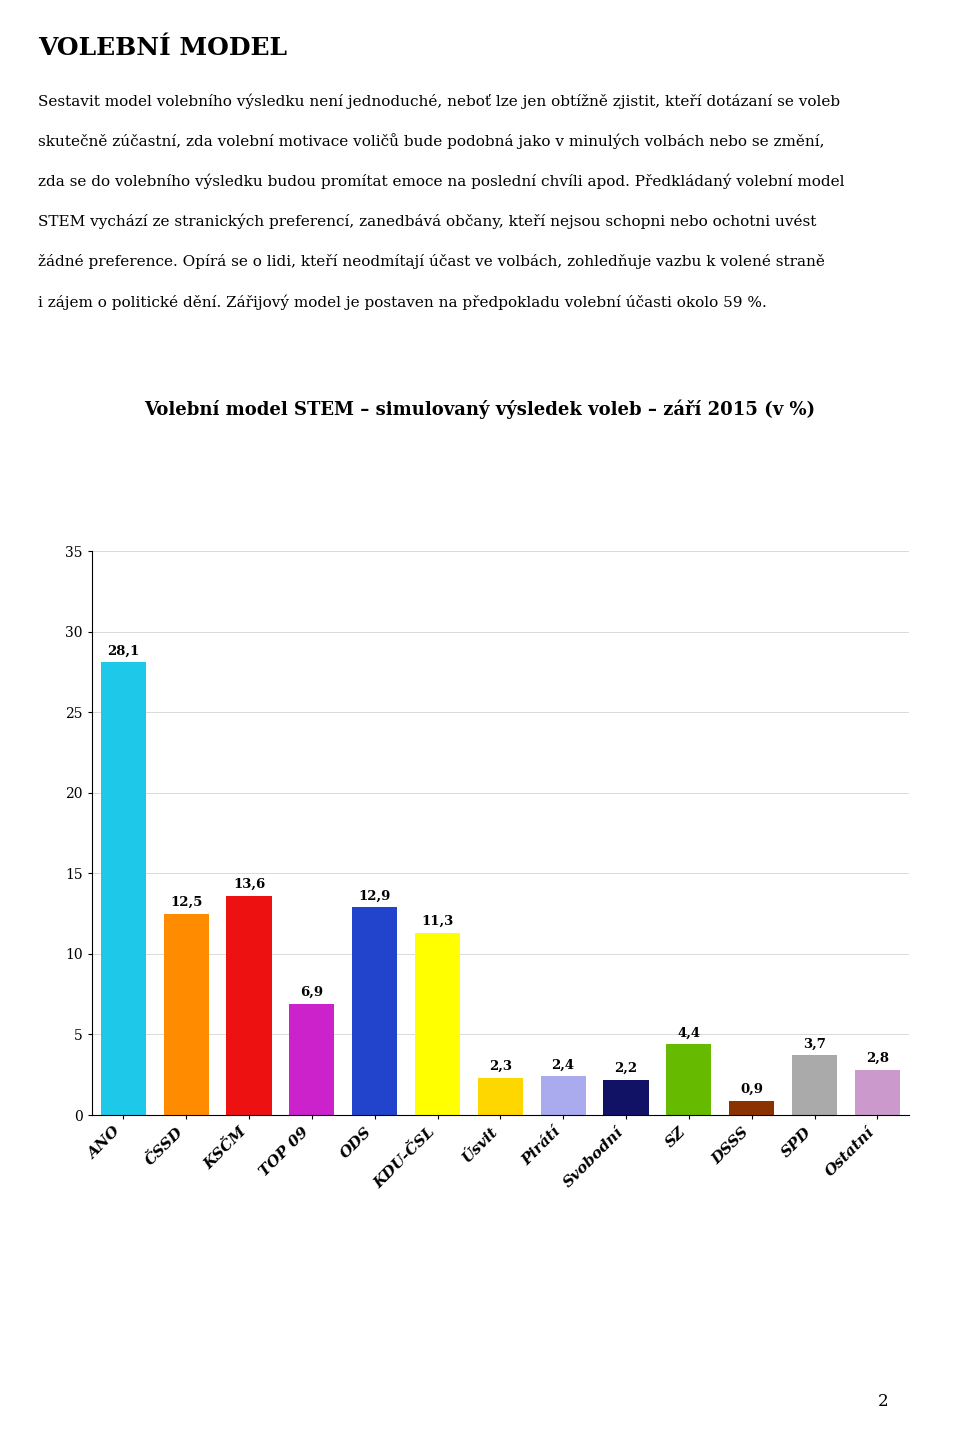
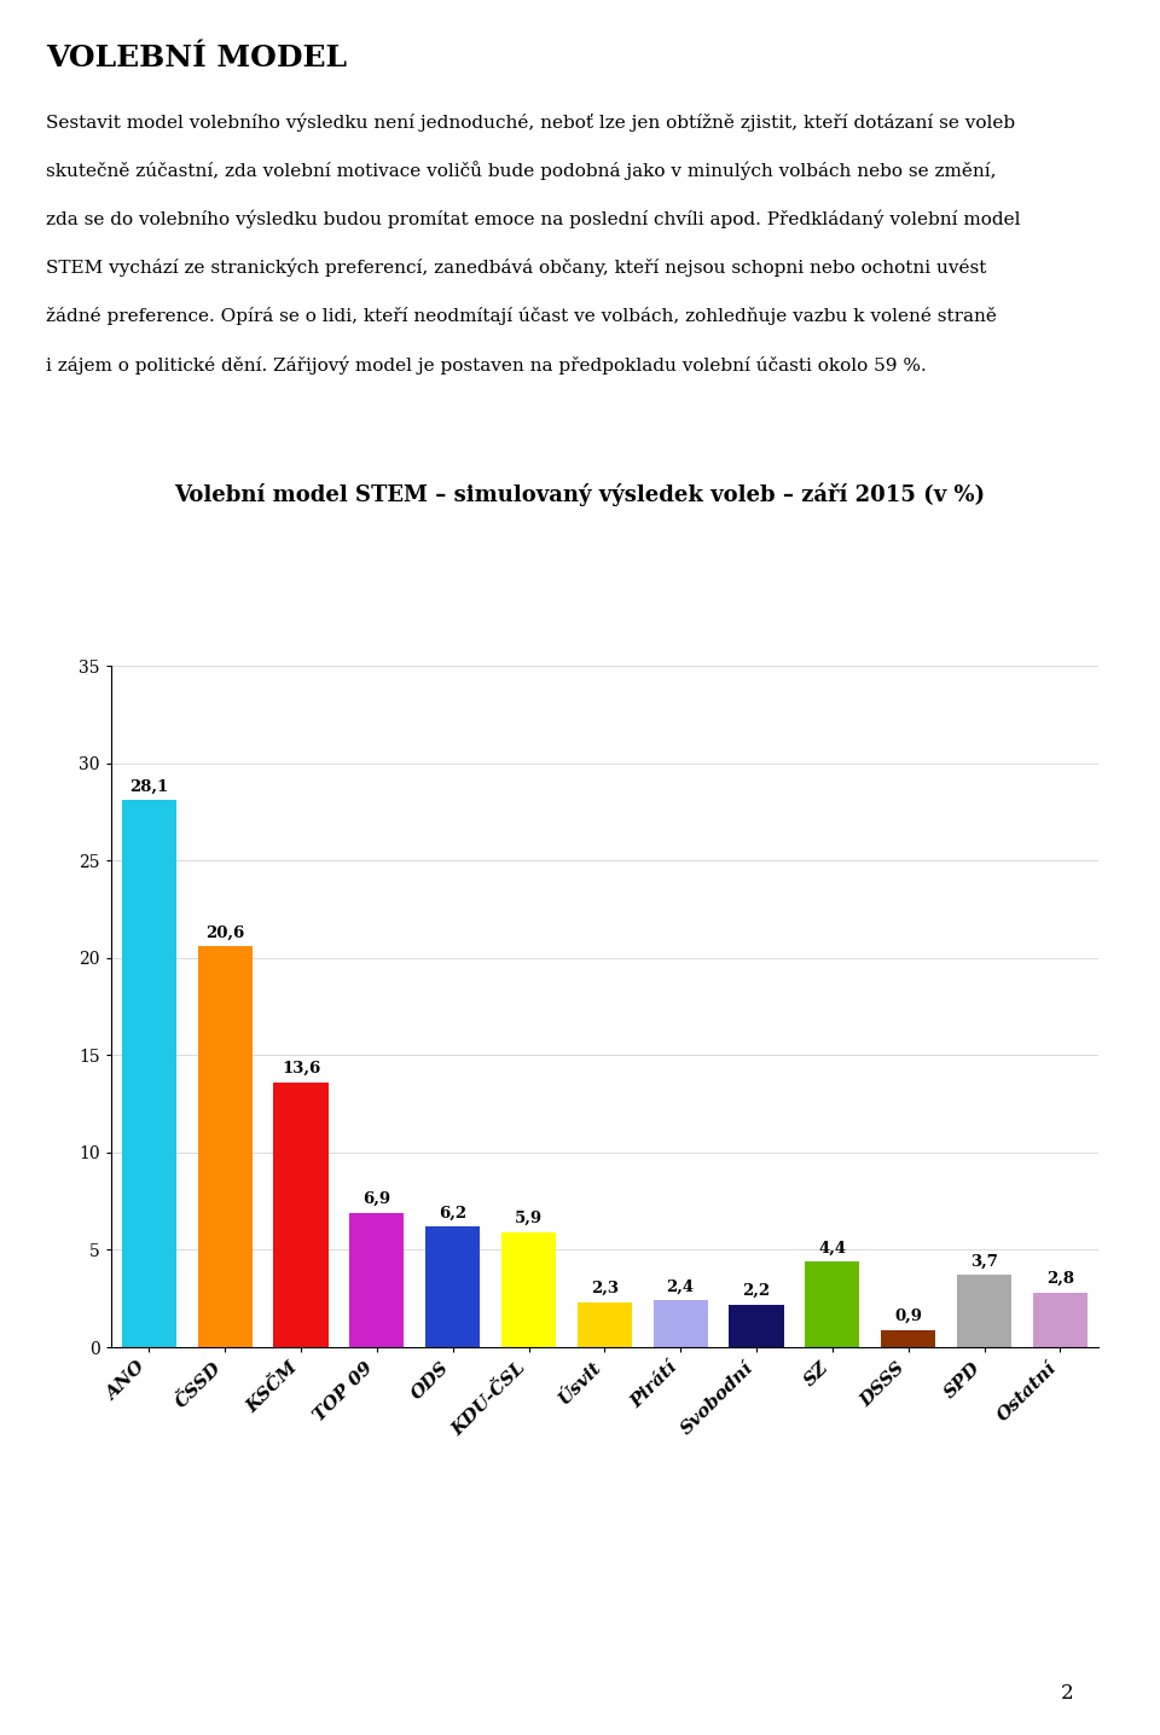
ČSSD: 12,5 -> 20,6
ODS: 12,9 -> 6,2
KDU-ČSL: 11,3 -> 5,9
